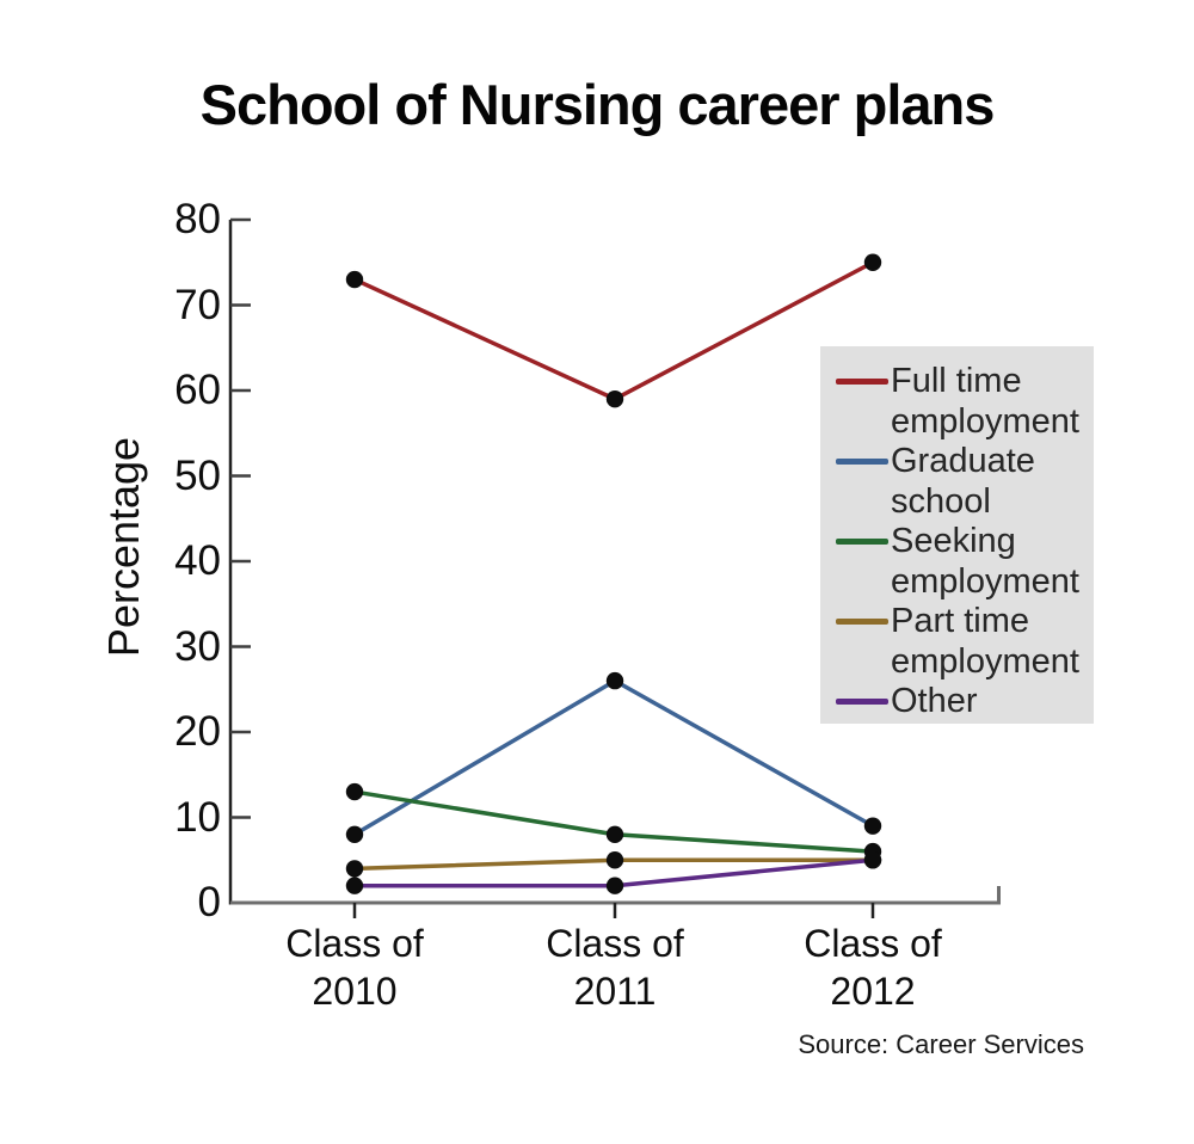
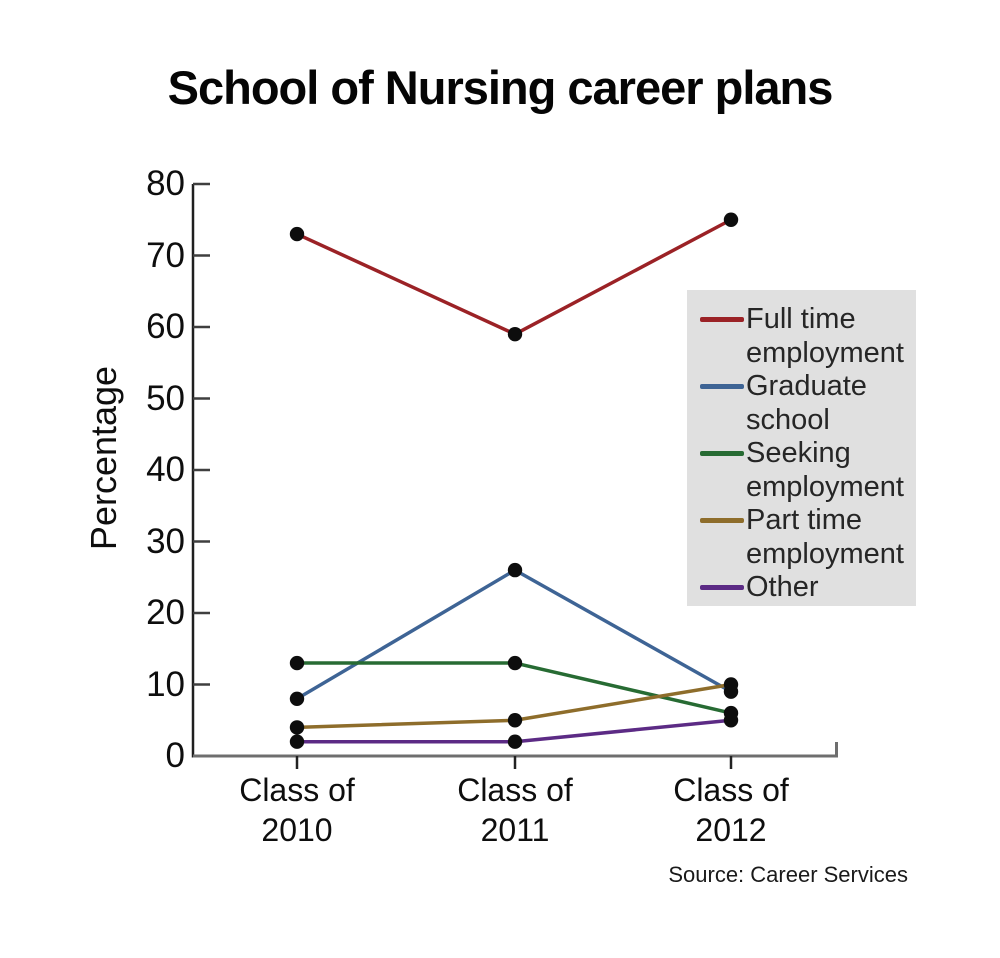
Seeking employment/Class of 2011: 8 -> 13
Part time employment/Class of 2012: 5 -> 10
